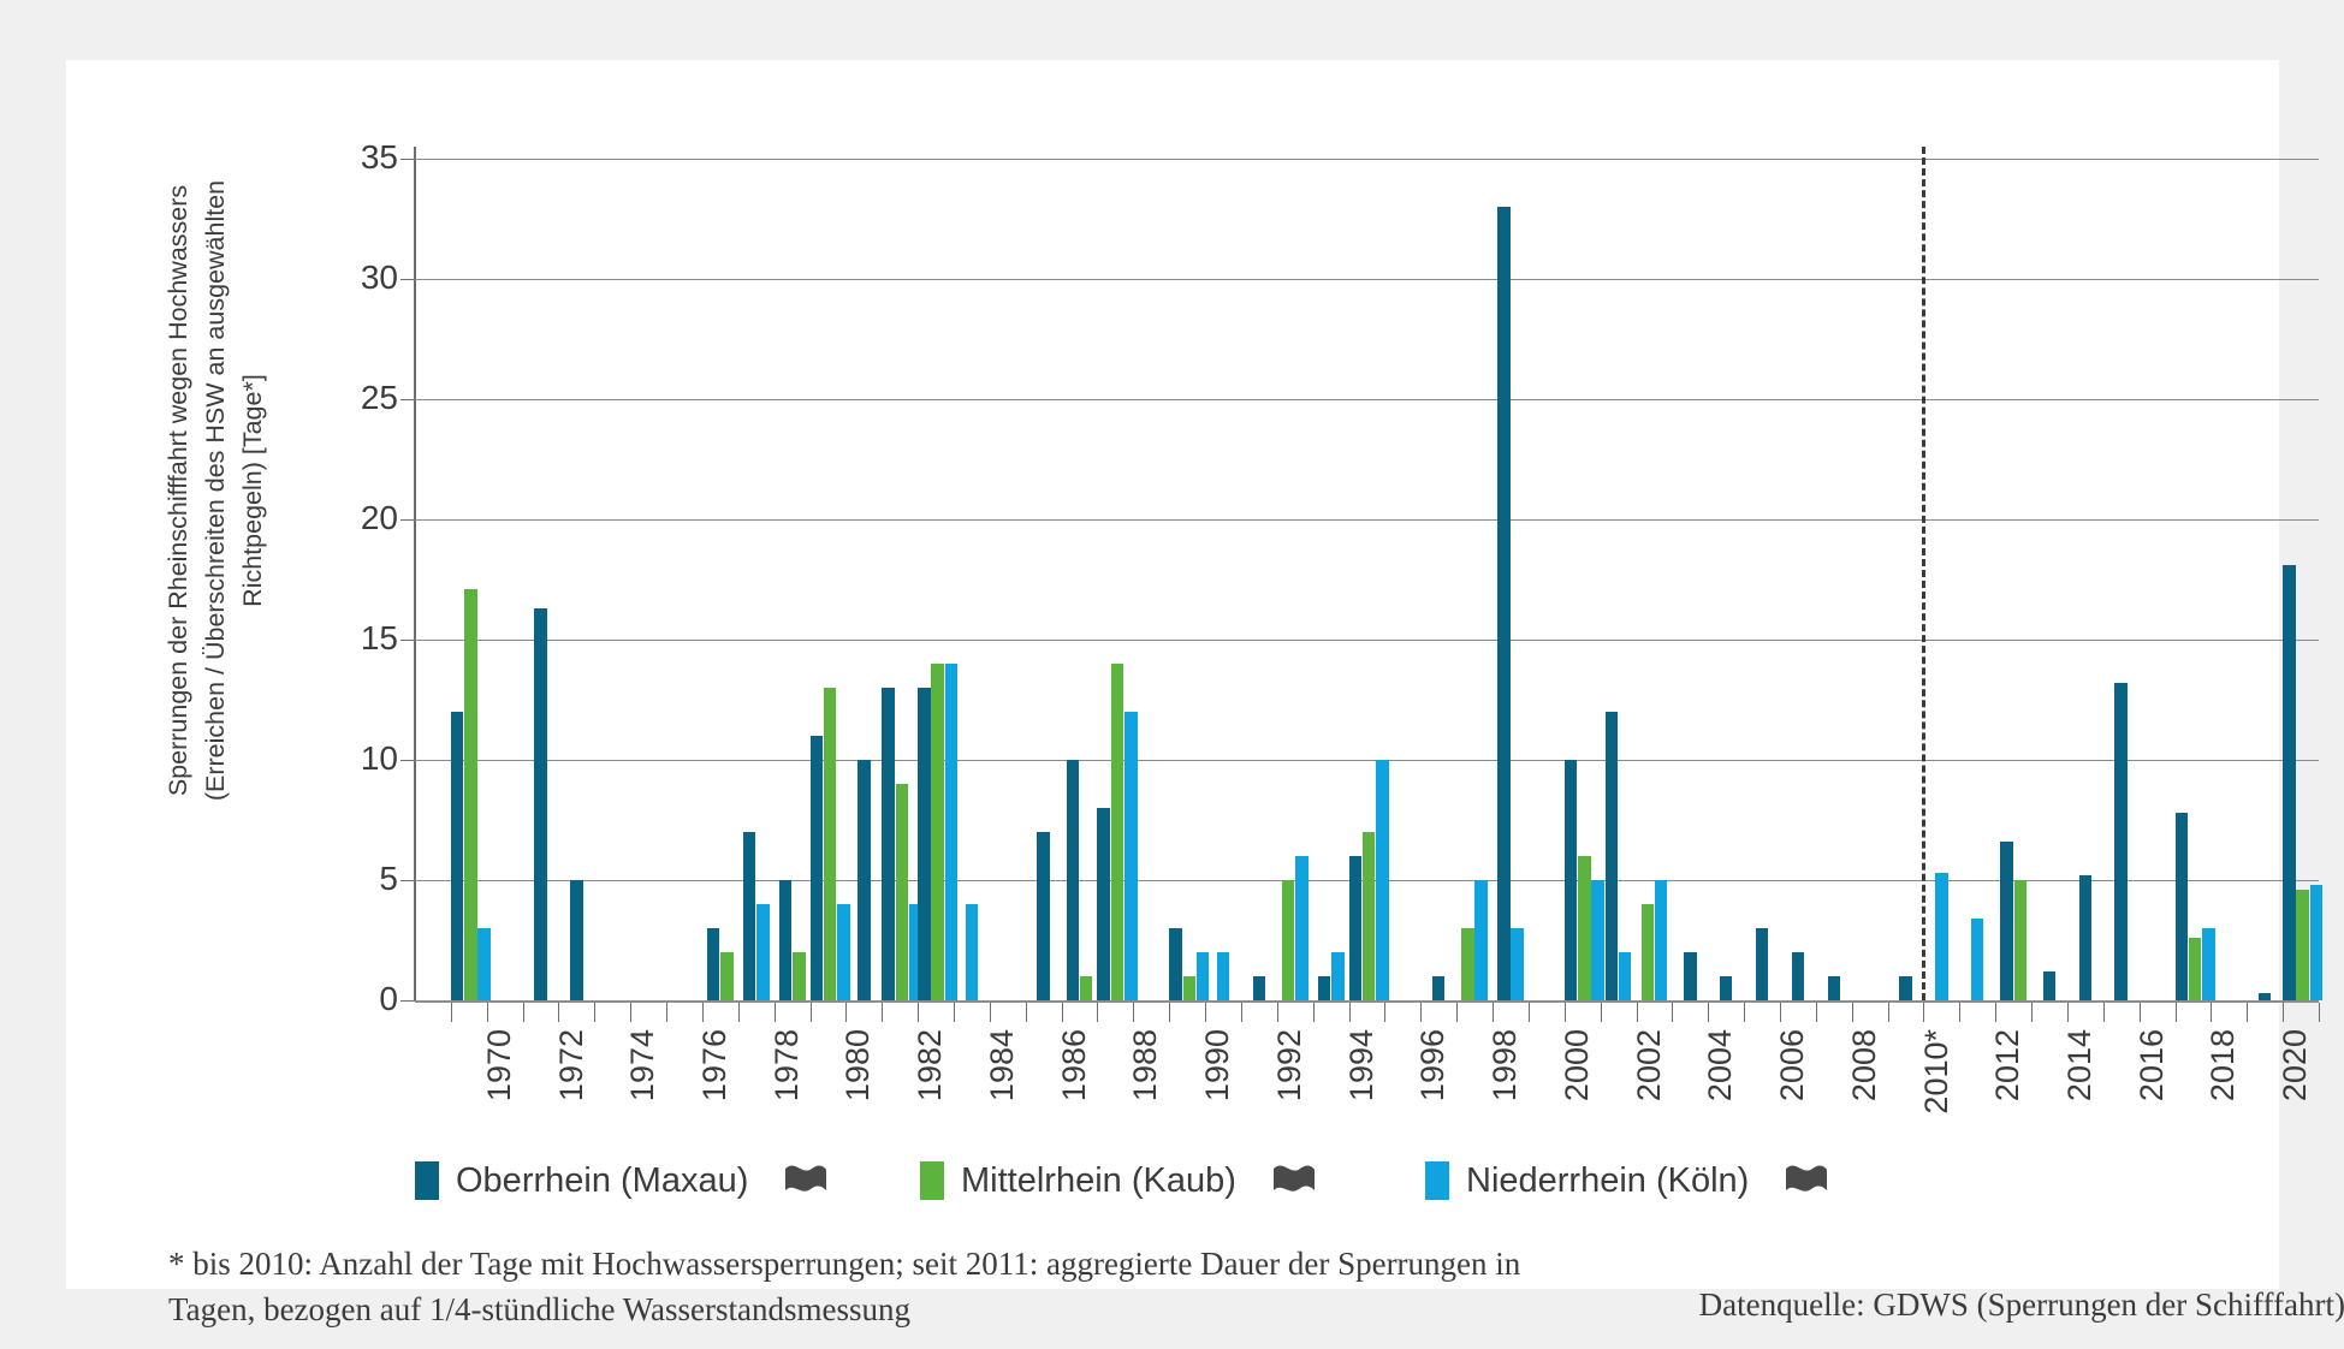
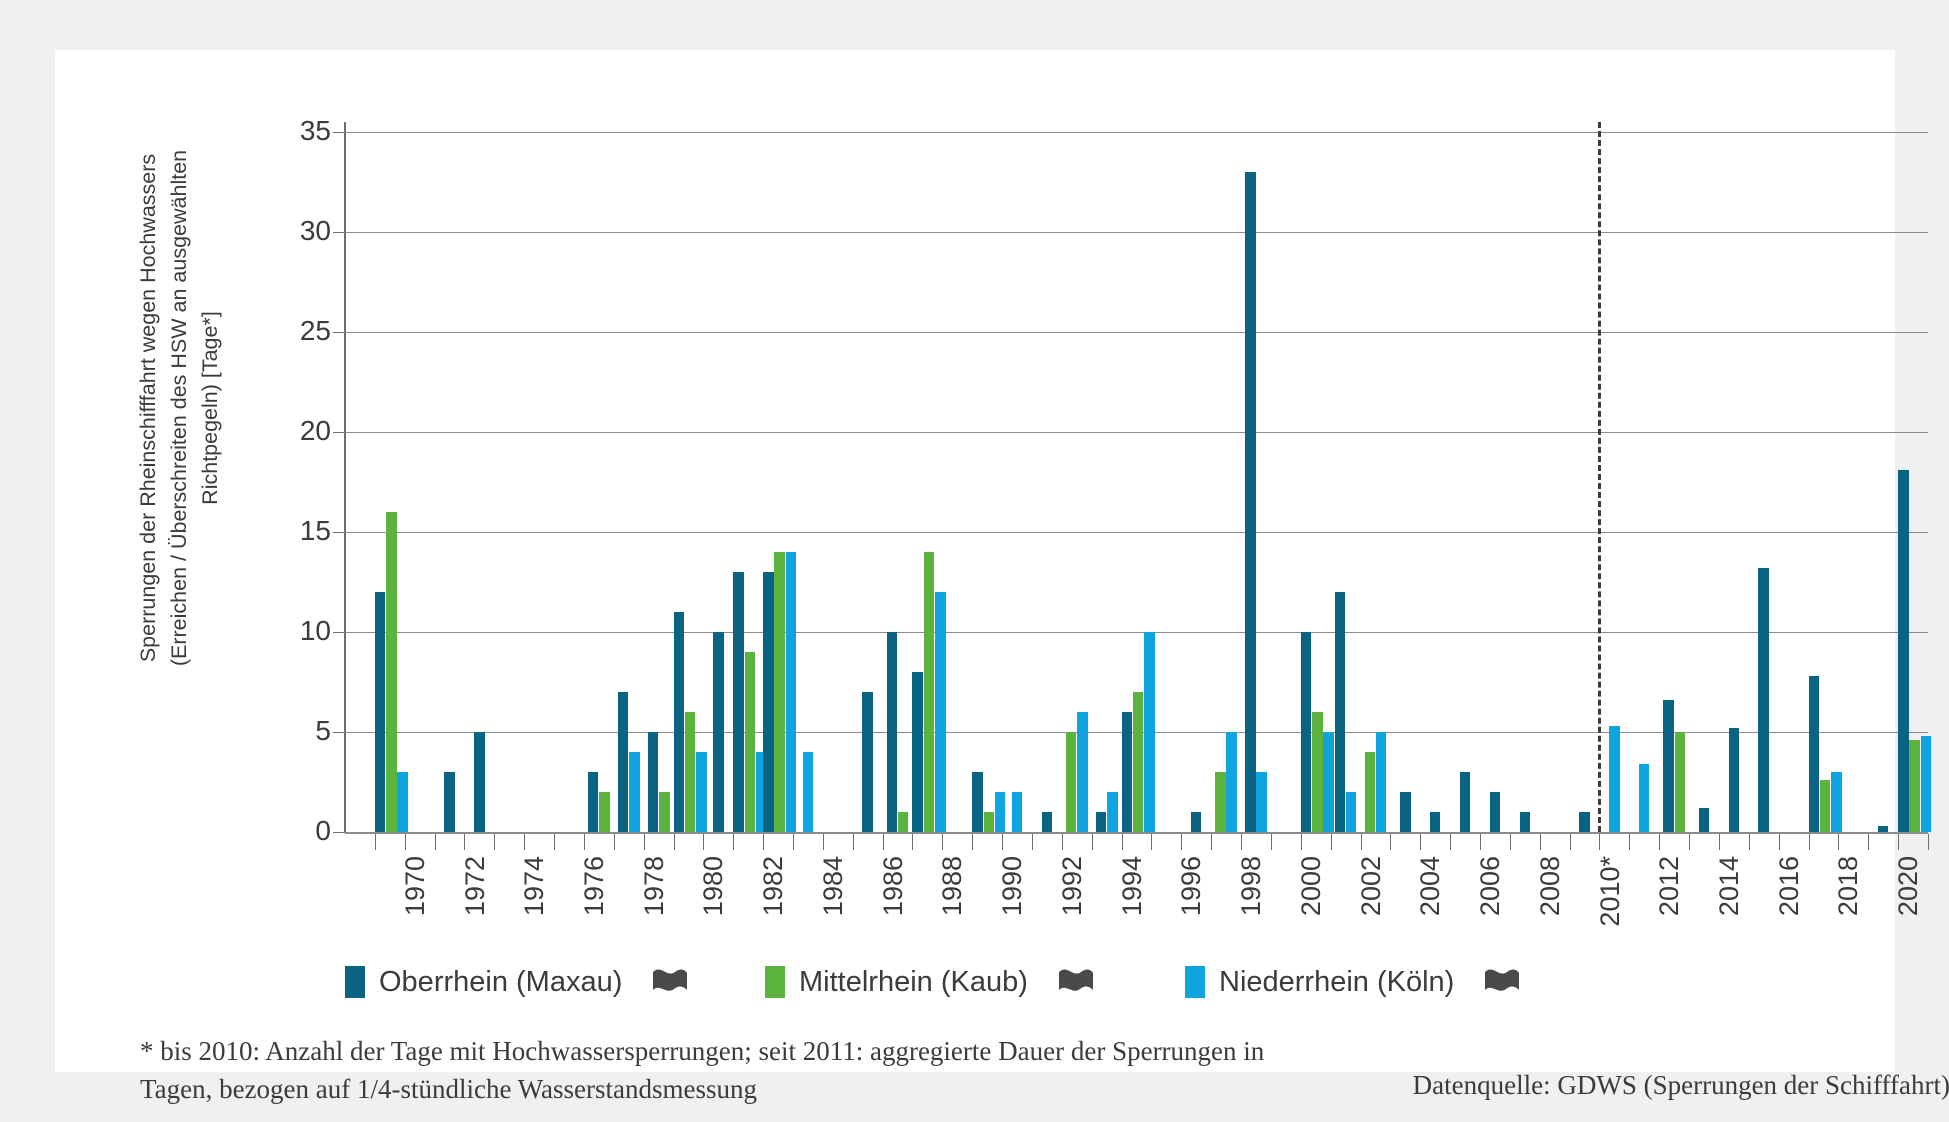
Mittelrhein (Kaub)/1970: 17.1 -> 16.0
Oberrhein (Maxau)/1972: 16.3 -> 3.0
Mittelrhein (Kaub)/1980: 13.0 -> 6.0
